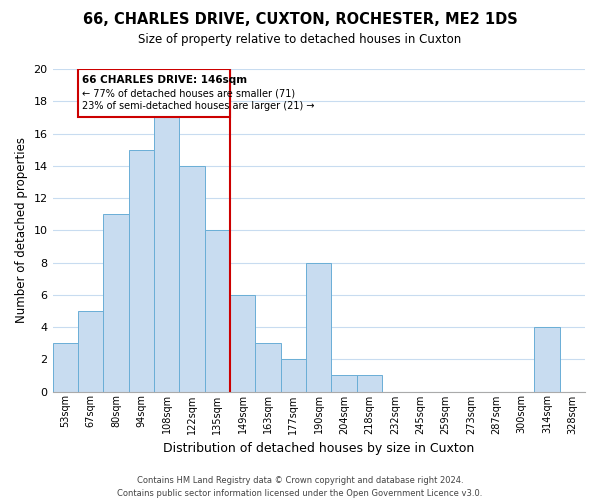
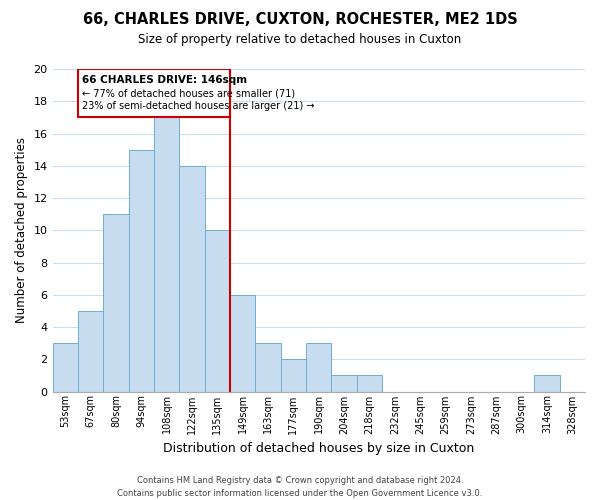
190sqm: 8 -> 3
314sqm: 4 -> 1
